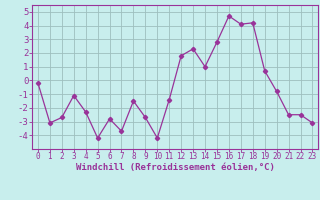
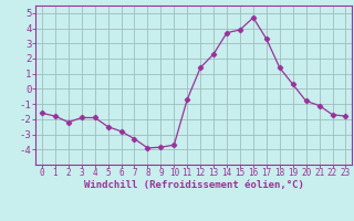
0: -0.2 -> -1.6
1: -3.1 -> -1.8
2: -2.7 -> -2.2
3: -1.1 -> -1.9
4: -2.3 -> -1.9
5: -4.2 -> -2.5
7: -3.7 -> -3.3
8: -1.5 -> -3.9
9: -2.7 -> -3.9
10: -4.2 -> -3.7
11: -1.4 -> -0.7
12: 1.8 -> 1.4
14: 1.0 -> 3.7
15: 2.8 -> 3.9
17: 4.1 -> 3.3
18: 4.2 -> 1.4
19: 0.7 -> 0.3
21: -2.5 -> -1.1
22: -2.5 -> -1.7
23: -3.1 -> -1.8
